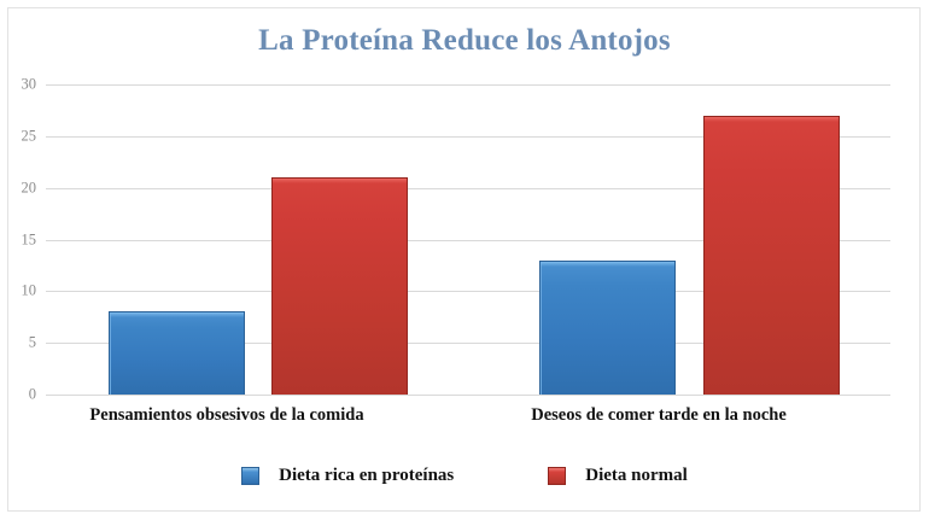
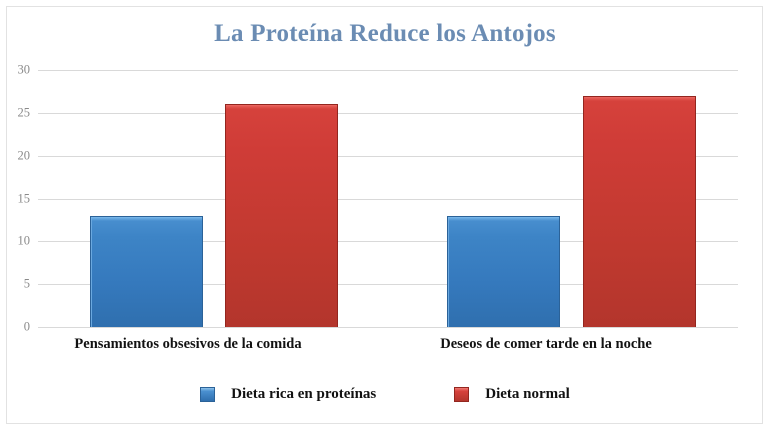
Dieta rica en proteínas/Pensamientos obsesivos de la comida: 8 -> 13
Dieta normal/Pensamientos obsesivos de la comida: 21 -> 26
